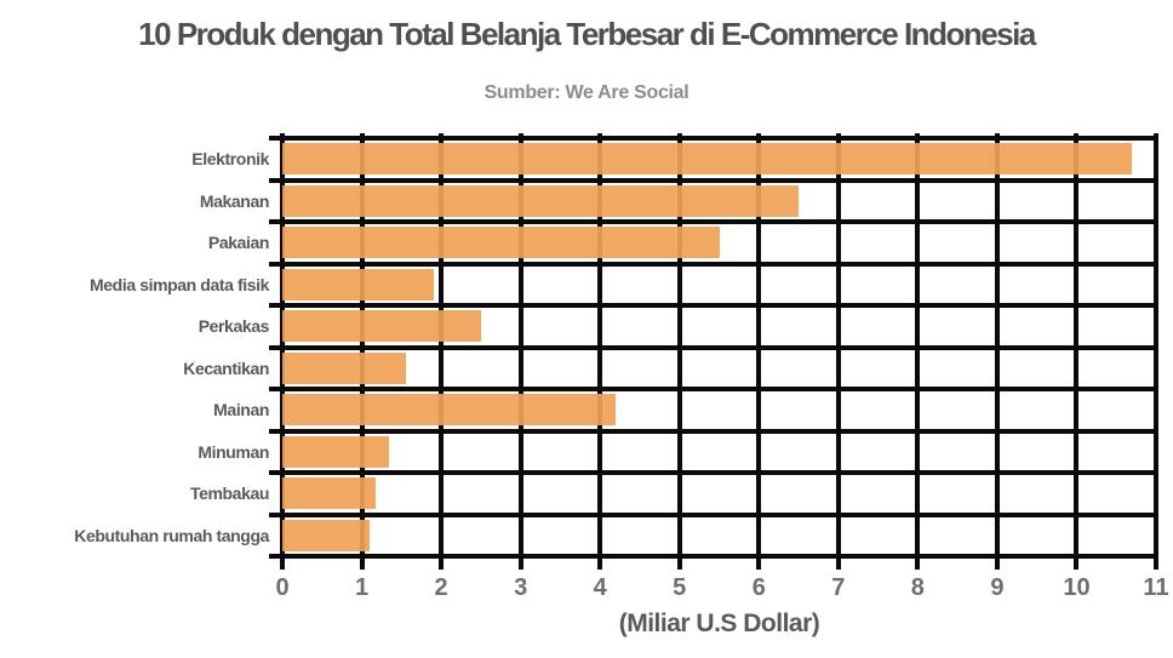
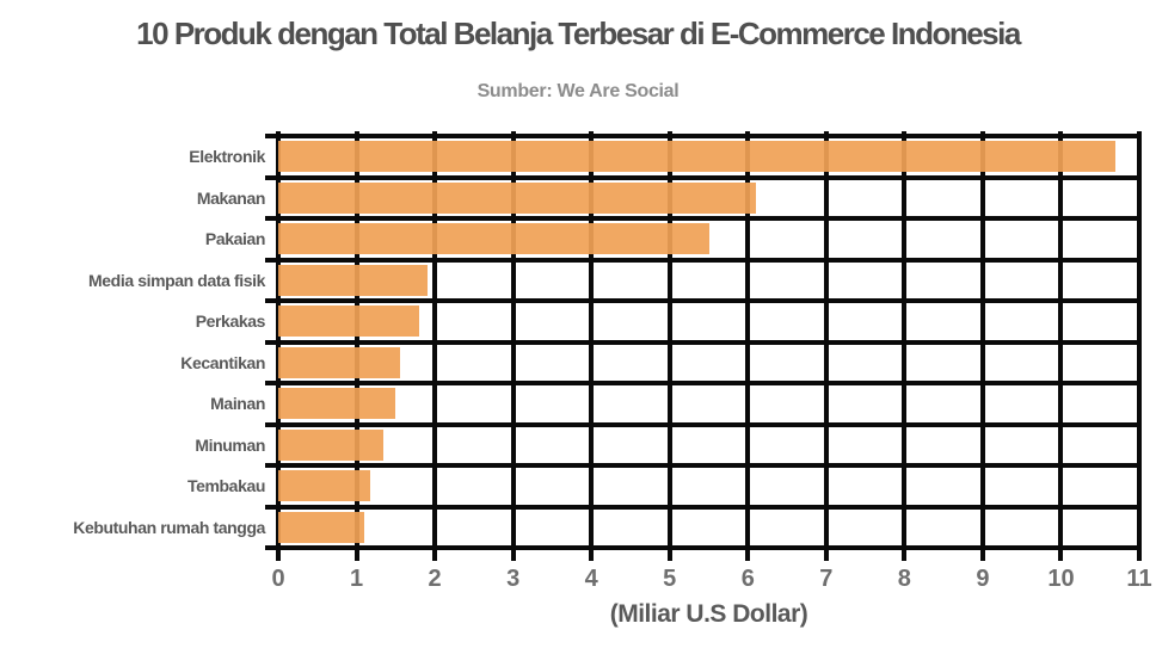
Makanan: 6.5 -> 6.1
Perkakas: 2.5 -> 1.8
Mainan: 4.2 -> 1.5
